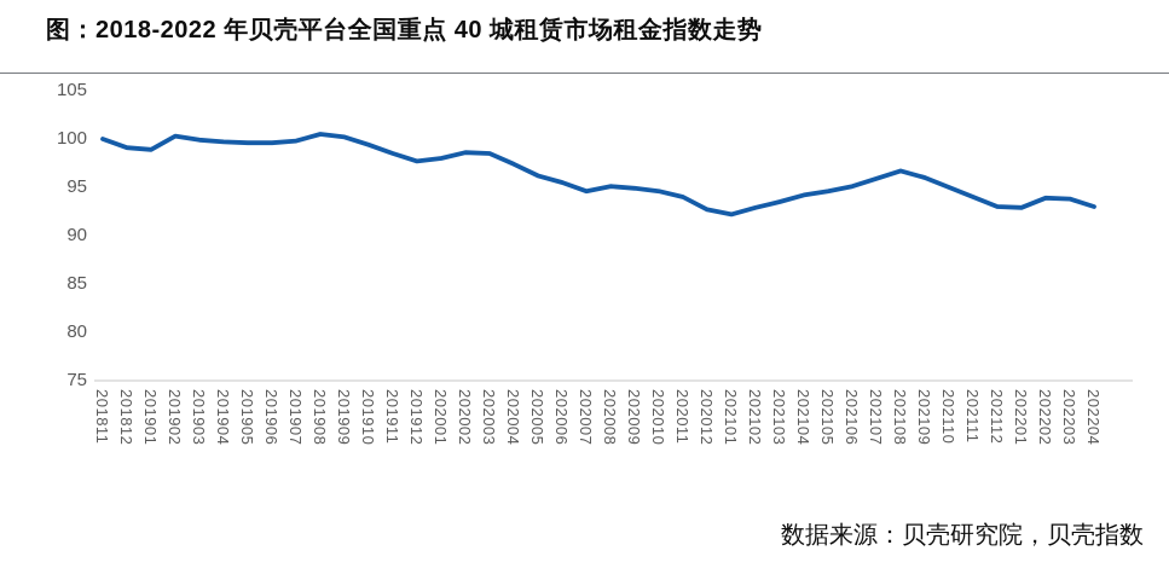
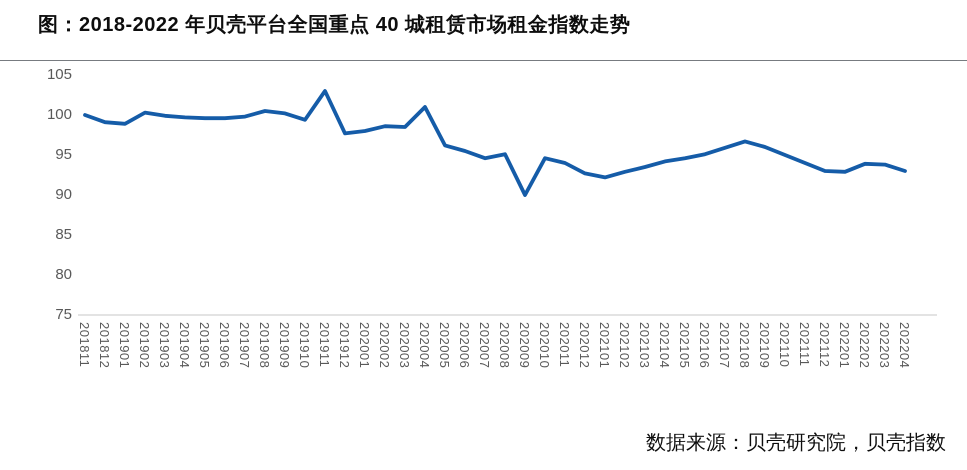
201911: 98 -> 103
202004: 97 -> 101
202009: 95 -> 90
